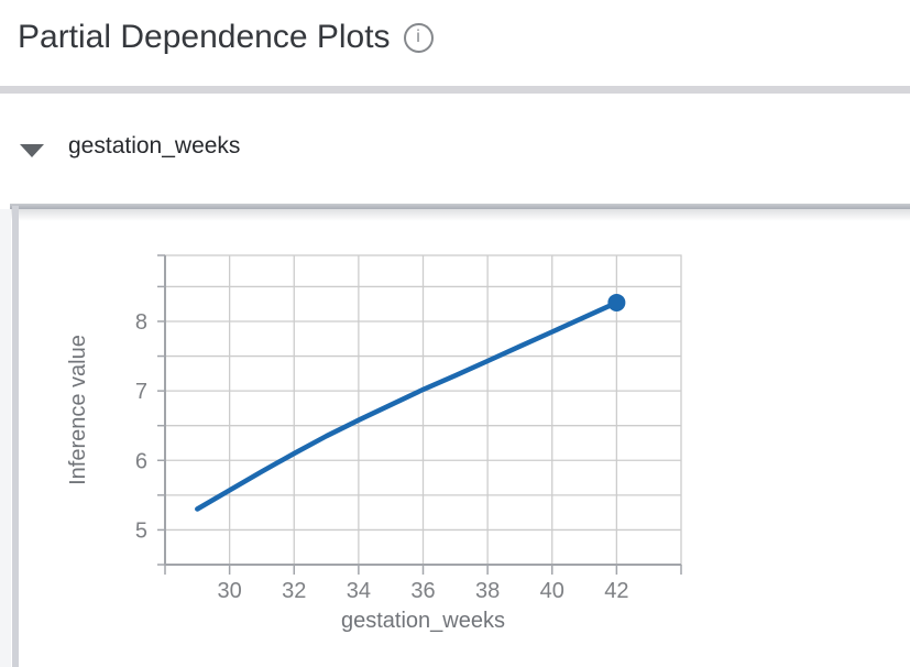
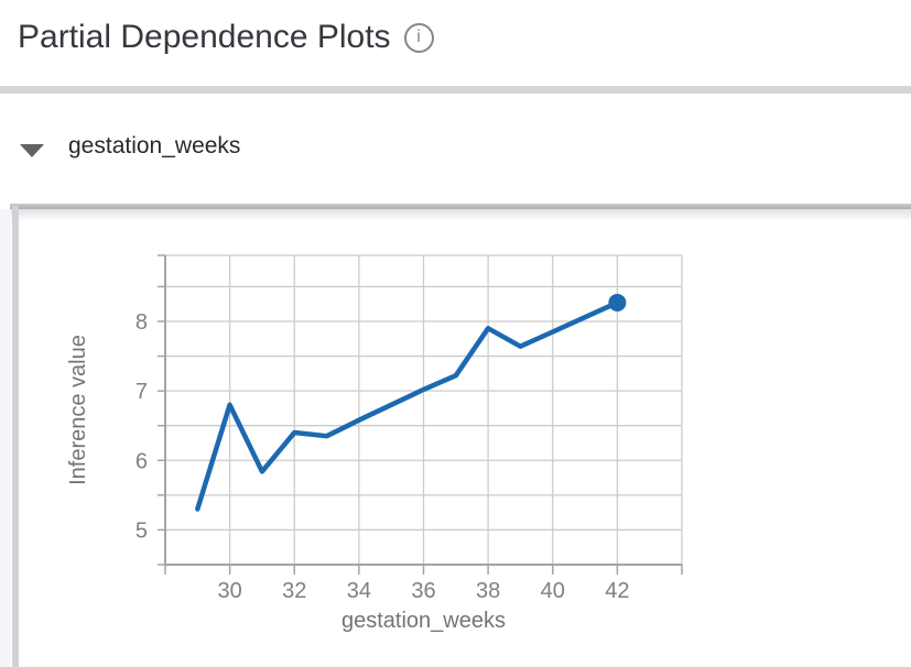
30: 5.6 -> 6.8
32: 6.1 -> 6.4
38: 7.4 -> 7.9
